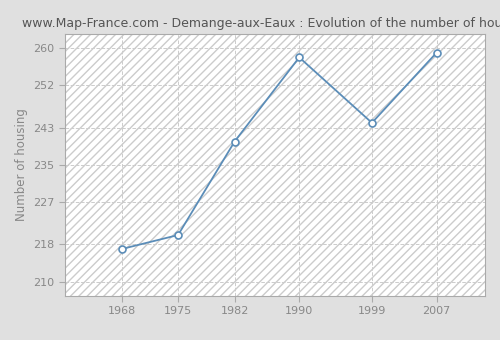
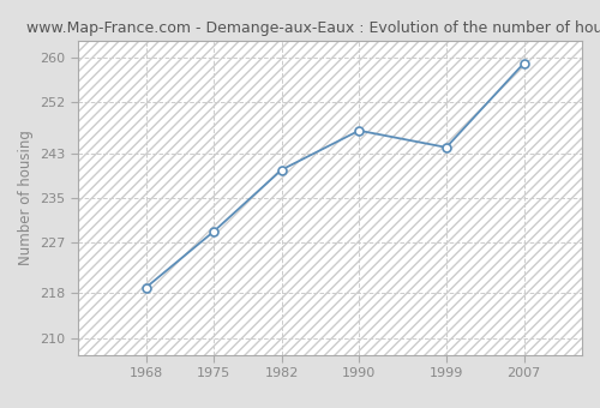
1968: 217 -> 219
1975: 220 -> 229
1990: 258 -> 247
